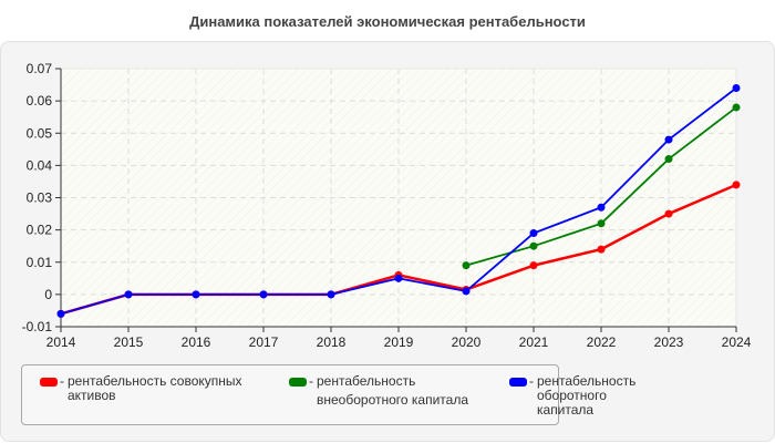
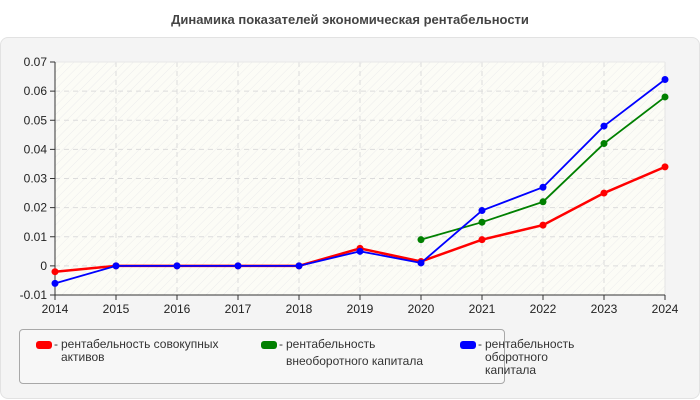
рентабельность совокупных активов/2014: -0.006 -> -0.002
